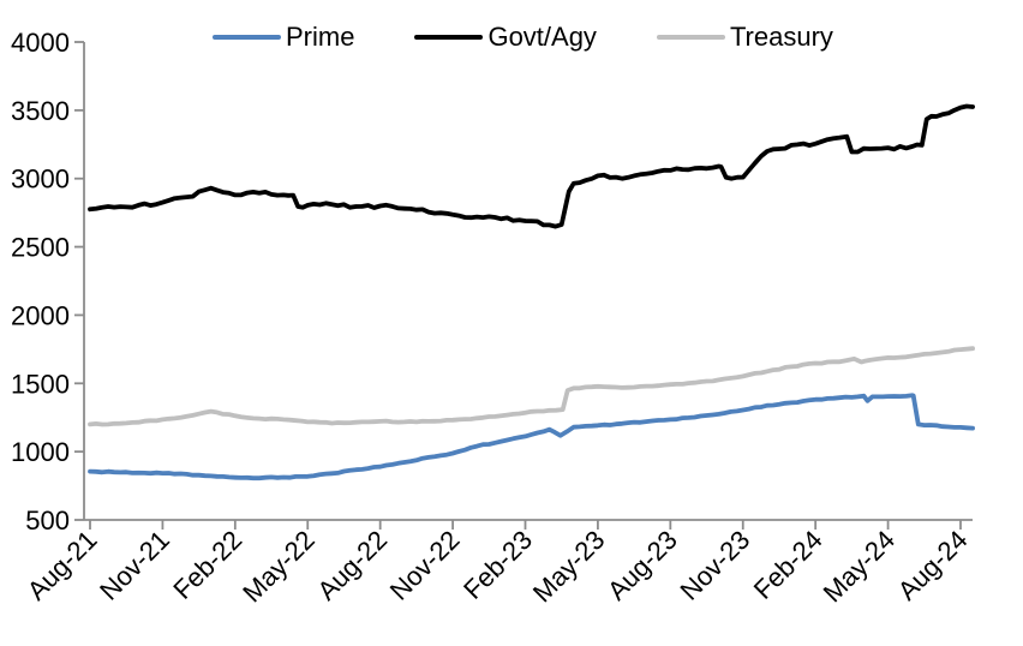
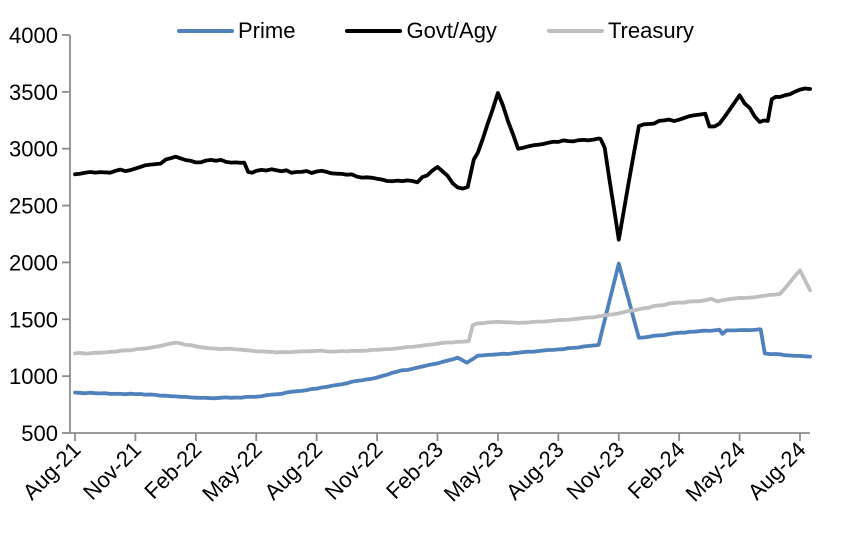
Govt/Agy/Feb-23: 2690 -> 2840
Govt/Agy/May-23: 3020 -> 3490
Prime/Nov-23: 1300 -> 1990
Govt/Agy/Nov-23: 3010 -> 2200
Govt/Agy/May-24: 3220 -> 3470
Treasury/Aug-24: 1750 -> 1930
